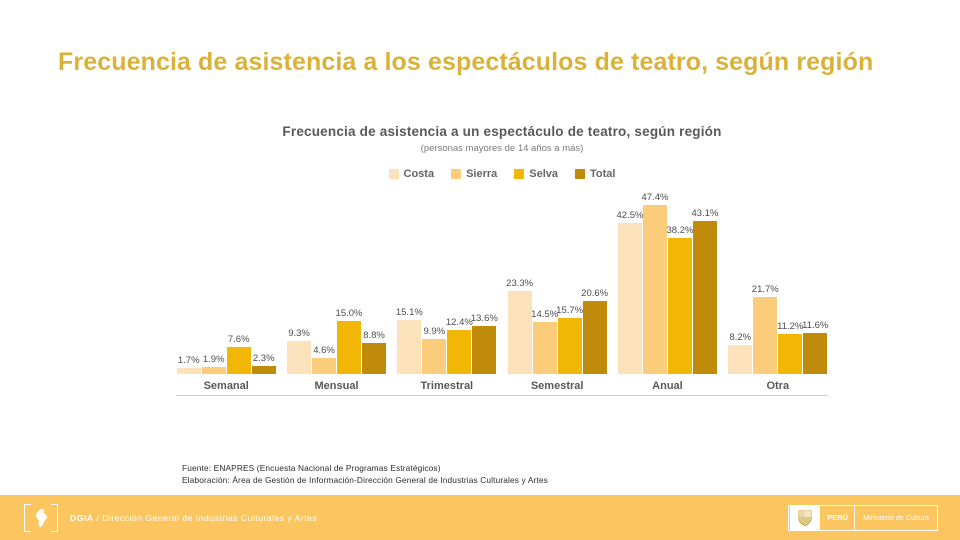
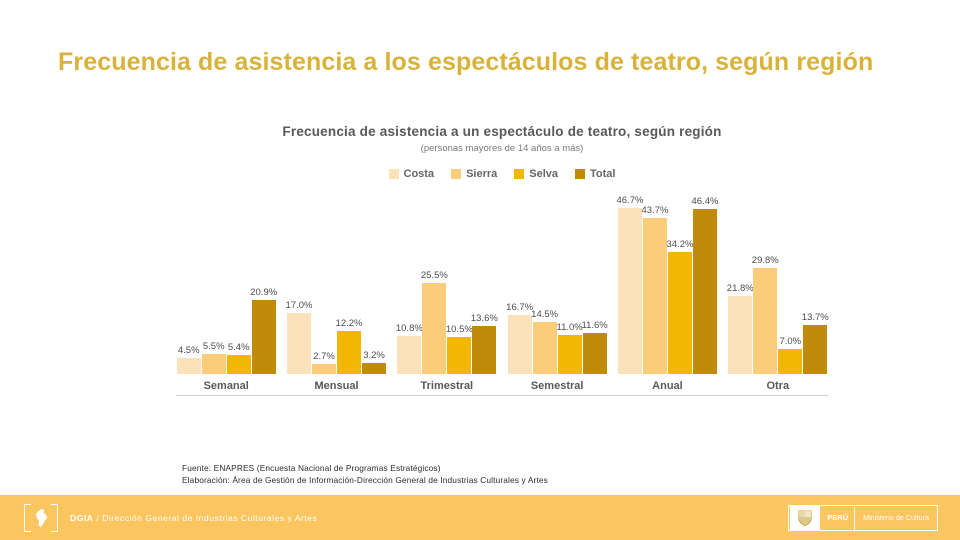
Costa/Semanal: 1.7% -> 4.5%
Sierra/Semanal: 1.9% -> 5.5%
Selva/Semanal: 7.6% -> 5.4%
Total/Semanal: 2.3% -> 20.9%
Costa/Mensual: 9.3% -> 17.0%
Sierra/Mensual: 4.6% -> 2.7%
Selva/Mensual: 15.0% -> 12.2%
Total/Mensual: 8.8% -> 3.2%
Costa/Trimestral: 15.1% -> 10.8%
Sierra/Trimestral: 9.9% -> 25.5%
Selva/Trimestral: 12.4% -> 10.5%
Costa/Semestral: 23.3% -> 16.7%
Selva/Semestral: 15.7% -> 11.0%
Total/Semestral: 20.6% -> 11.6%
Costa/Anual: 42.5% -> 46.7%
Sierra/Anual: 47.4% -> 43.7%
Selva/Anual: 38.2% -> 34.2%
Total/Anual: 43.1% -> 46.4%
Costa/Otra: 8.2% -> 21.8%
Sierra/Otra: 21.7% -> 29.8%
Selva/Otra: 11.2% -> 7.0%
Total/Otra: 11.6% -> 13.7%
